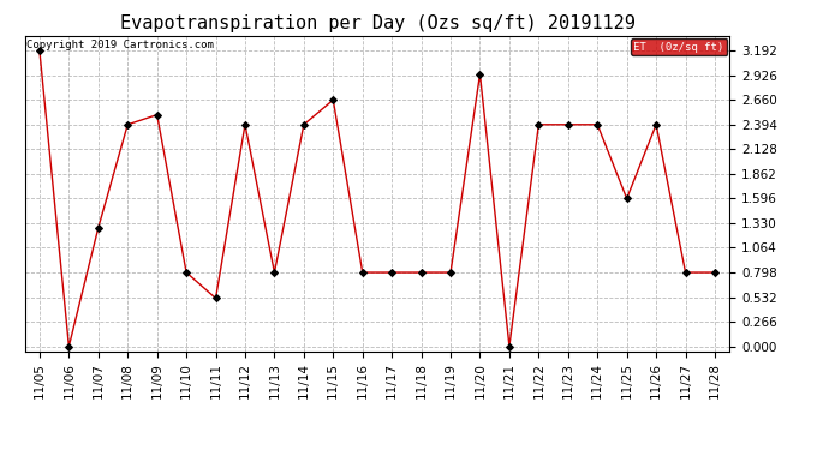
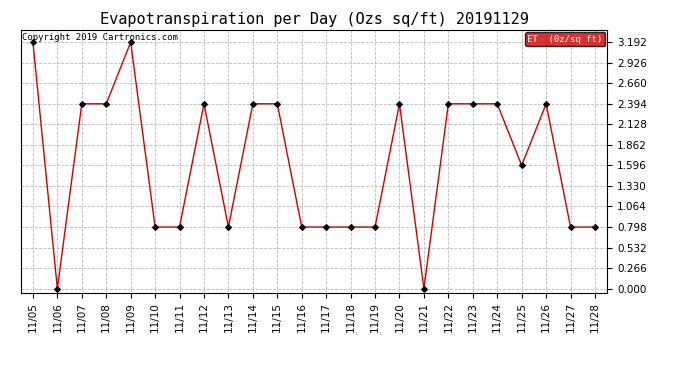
11/07: 1.28 -> 2.39
11/09: 2.50 -> 3.19
11/11: 0.52 -> 0.80
11/15: 2.66 -> 2.39
11/20: 2.94 -> 2.39
